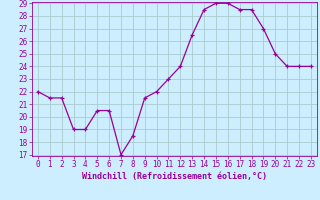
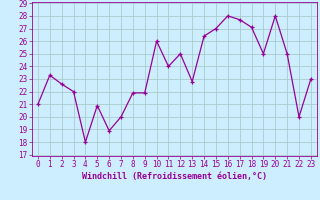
0: 22.0 -> 21.0
1: 21.5 -> 23.3
2: 21.5 -> 22.6
3: 19.0 -> 22.0
4: 19.0 -> 18.0
5: 20.5 -> 20.9
6: 20.5 -> 18.9
7: 17.0 -> 20.0
8: 18.5 -> 21.9
9: 21.5 -> 21.9
10: 22.0 -> 26.0
11: 23.0 -> 24.0
12: 24.0 -> 25.0
13: 26.5 -> 22.8
14: 28.5 -> 26.4
15: 29.0 -> 27.0
16: 29.0 -> 28.0
17: 28.5 -> 27.7
18: 28.5 -> 27.1
19: 27.0 -> 25.0
20: 25.0 -> 28.0
21: 24.0 -> 25.0
22: 24.0 -> 20.0
23: 24.0 -> 23.0
